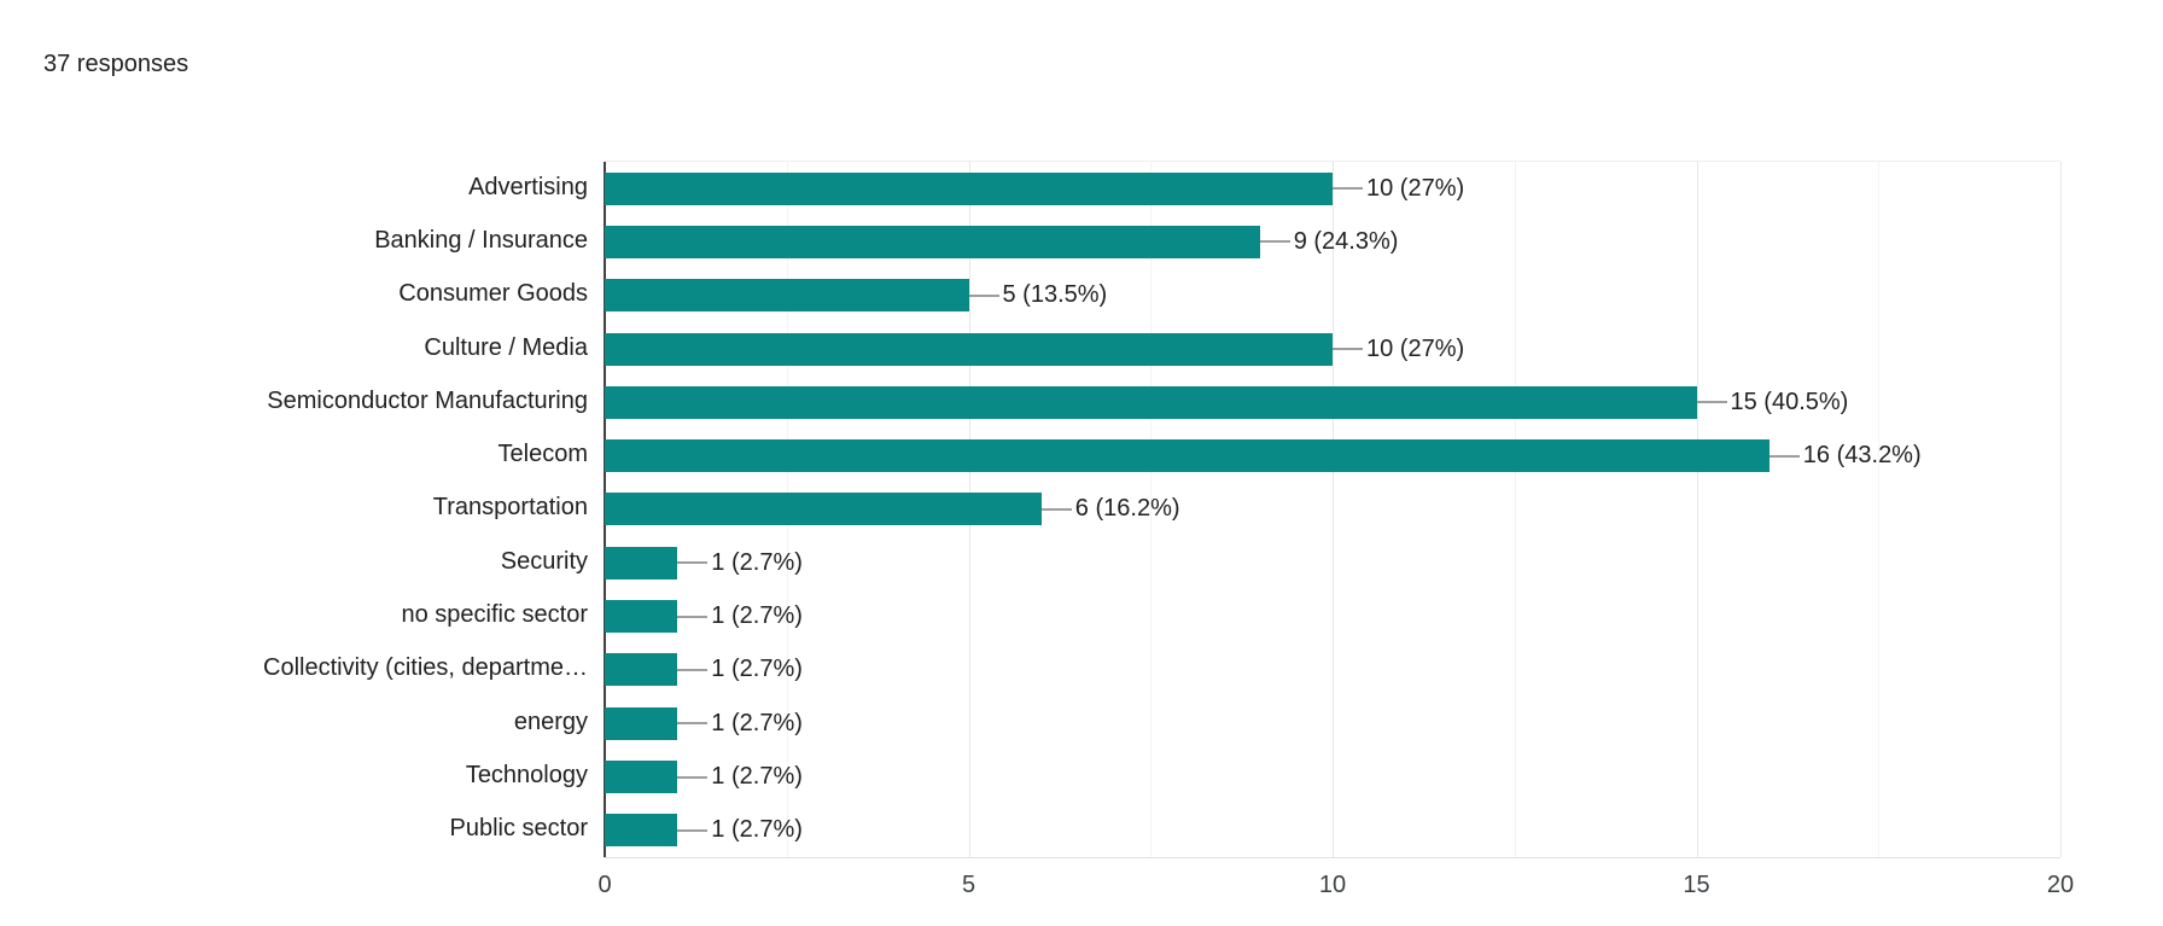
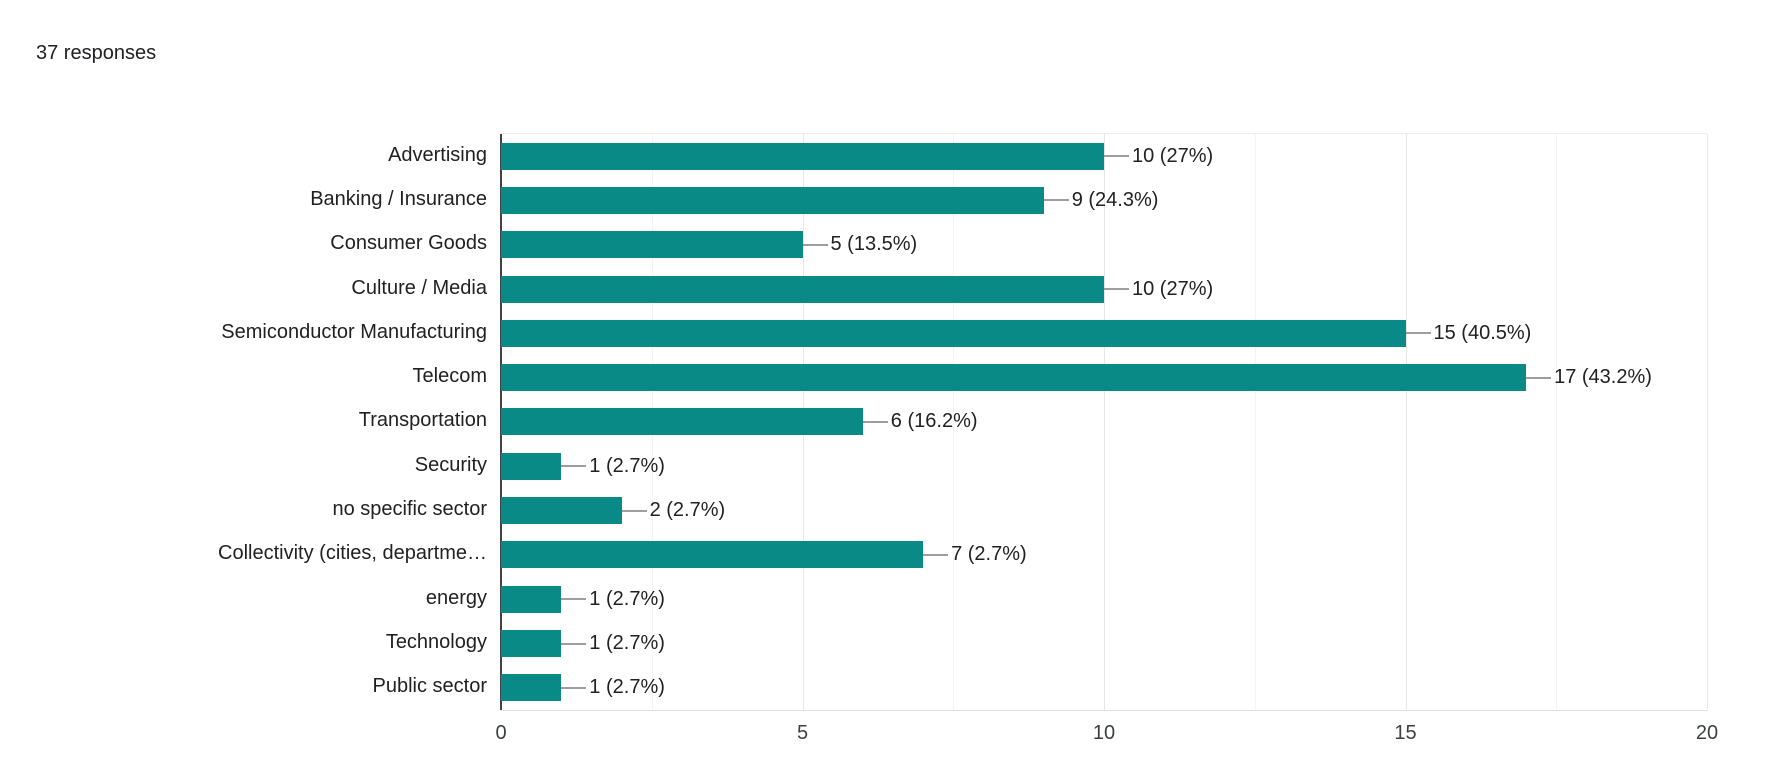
Telecom: 16 -> 17
no specific sector: 1 -> 2
Collectivity (cities, departme…: 1 -> 7
